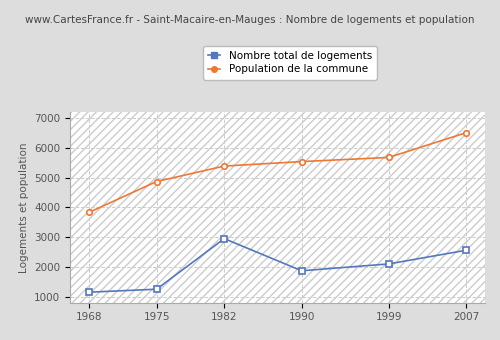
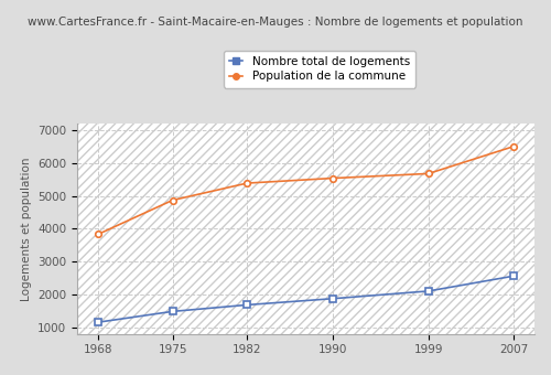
Nombre total de logements/1975: 1250 -> 1480
Nombre total de logements/1982: 2950 -> 1680
